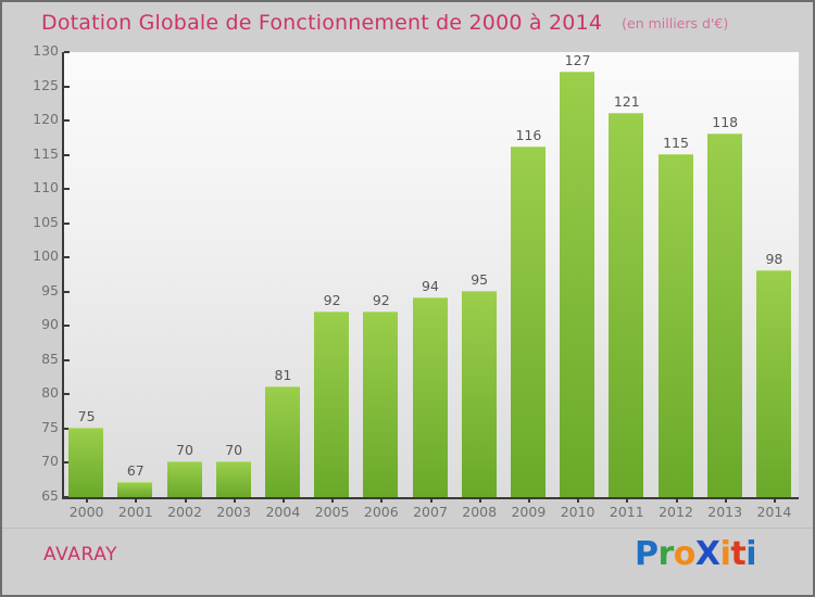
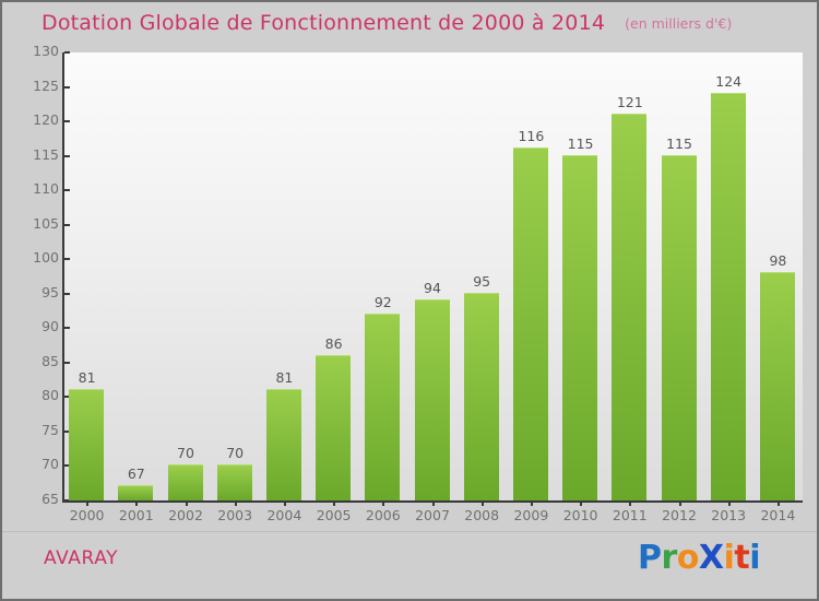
2000: 75 -> 81
2005: 92 -> 86
2010: 127 -> 115
2013: 118 -> 124
